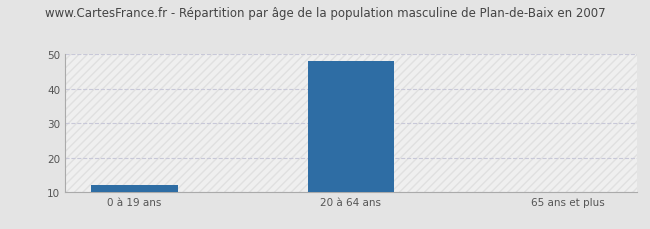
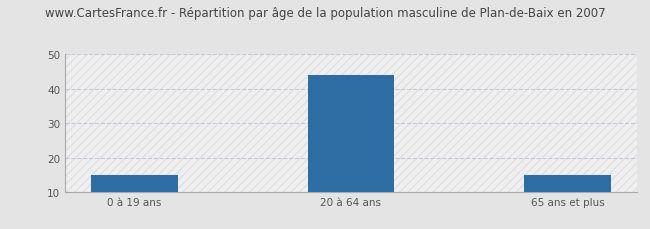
0 à 19 ans: 12 -> 15
20 à 64 ans: 48 -> 44
65 ans et plus: 10 -> 15
